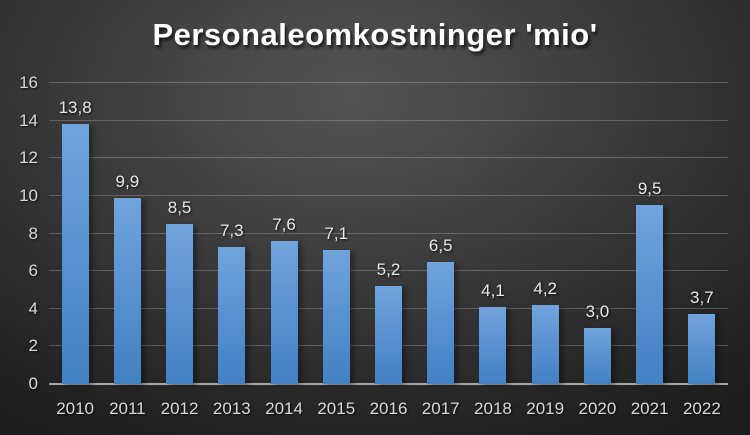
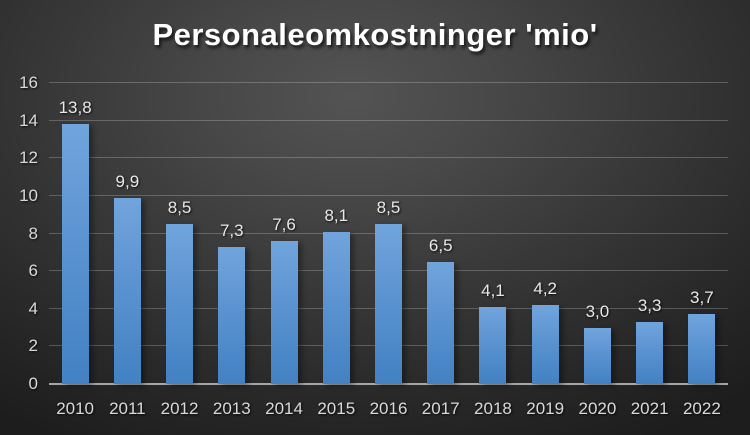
2015: 7,1 -> 8,1
2016: 5,2 -> 8,5
2021: 9,5 -> 3,3
